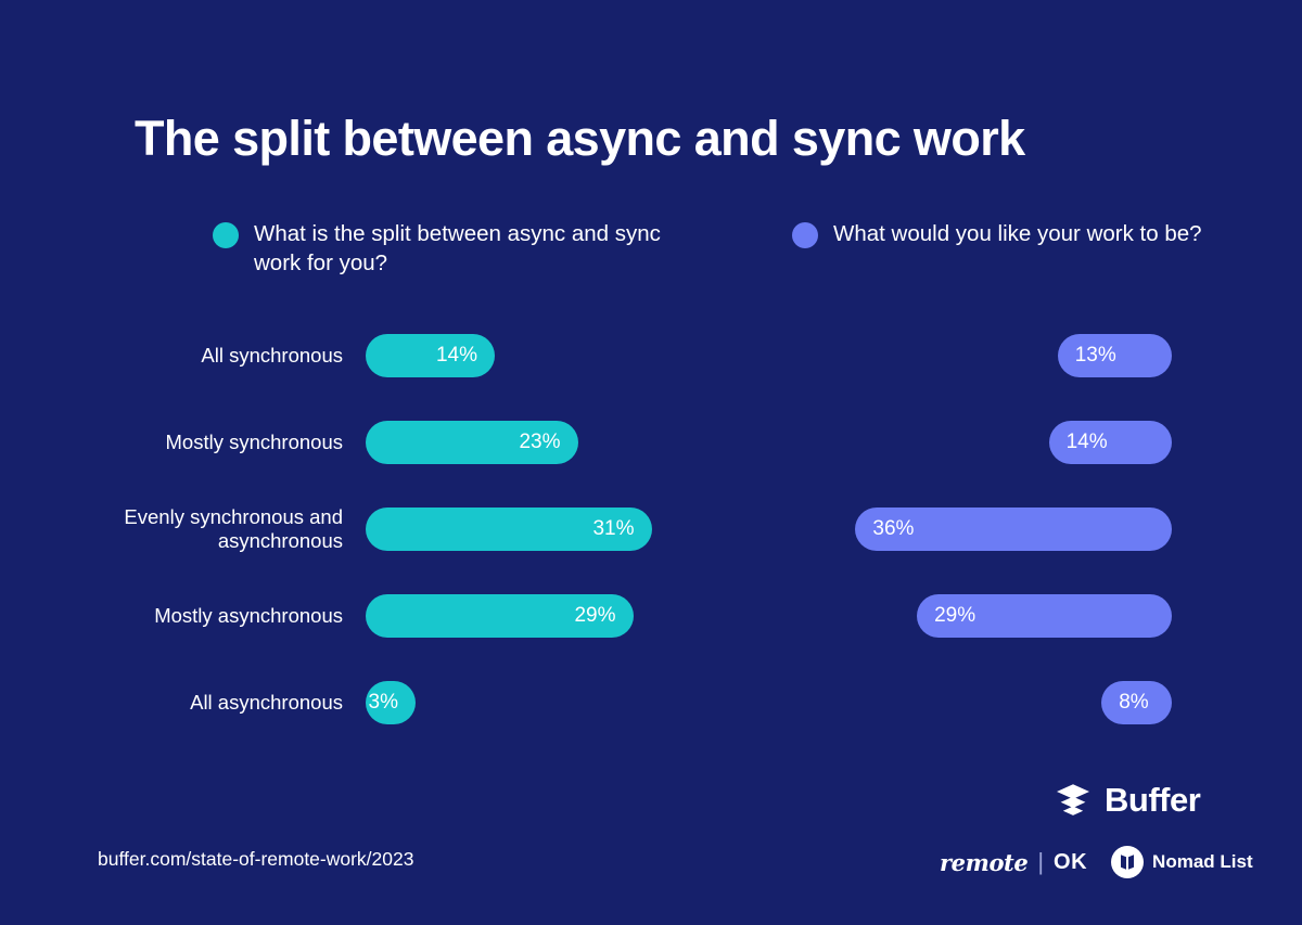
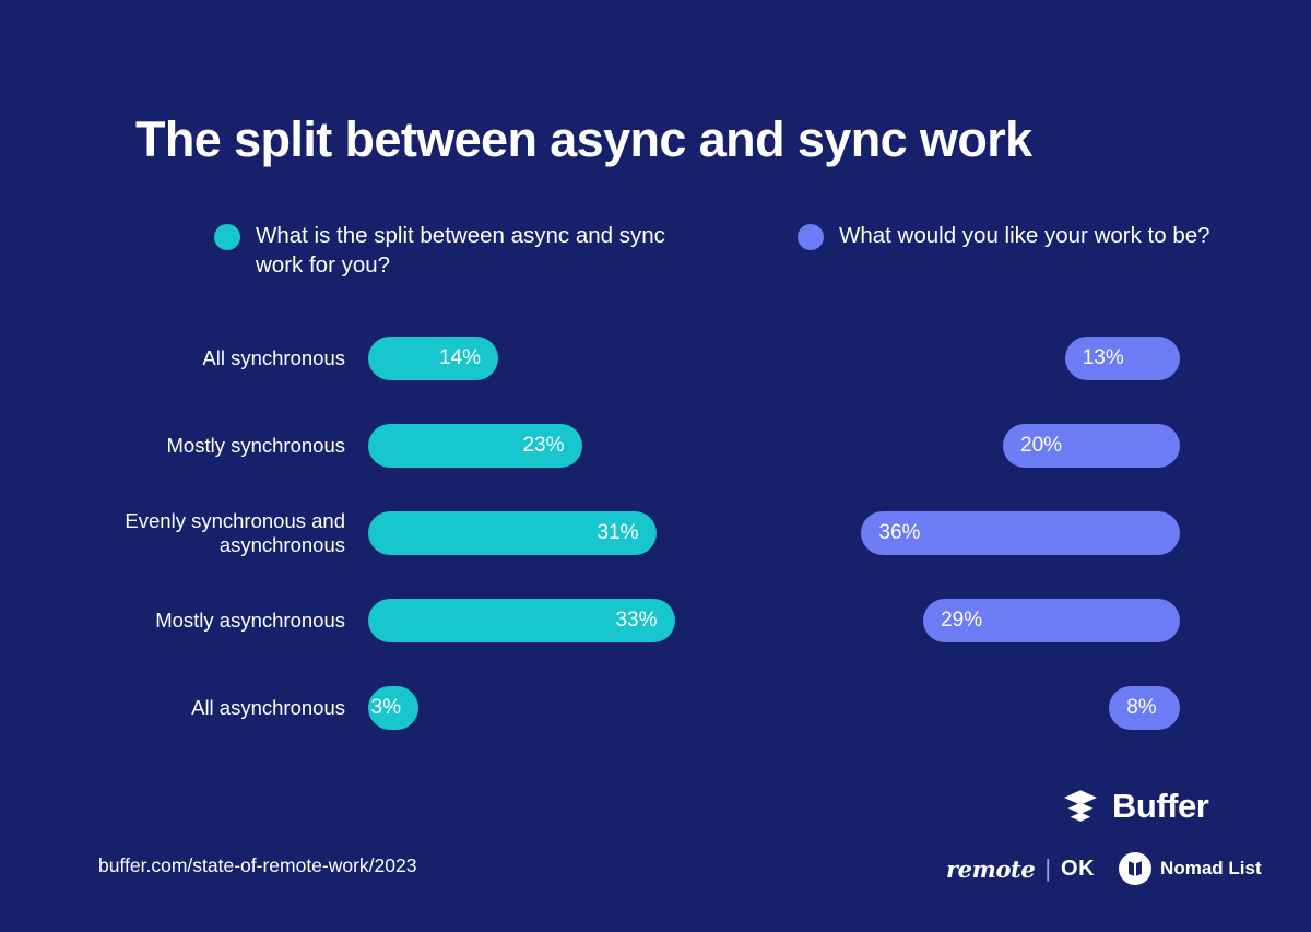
What would you like your work to be?/Mostly synchronous: 14% -> 20%
What is the split between async and sync work for you?/Mostly asynchronous: 29% -> 33%
